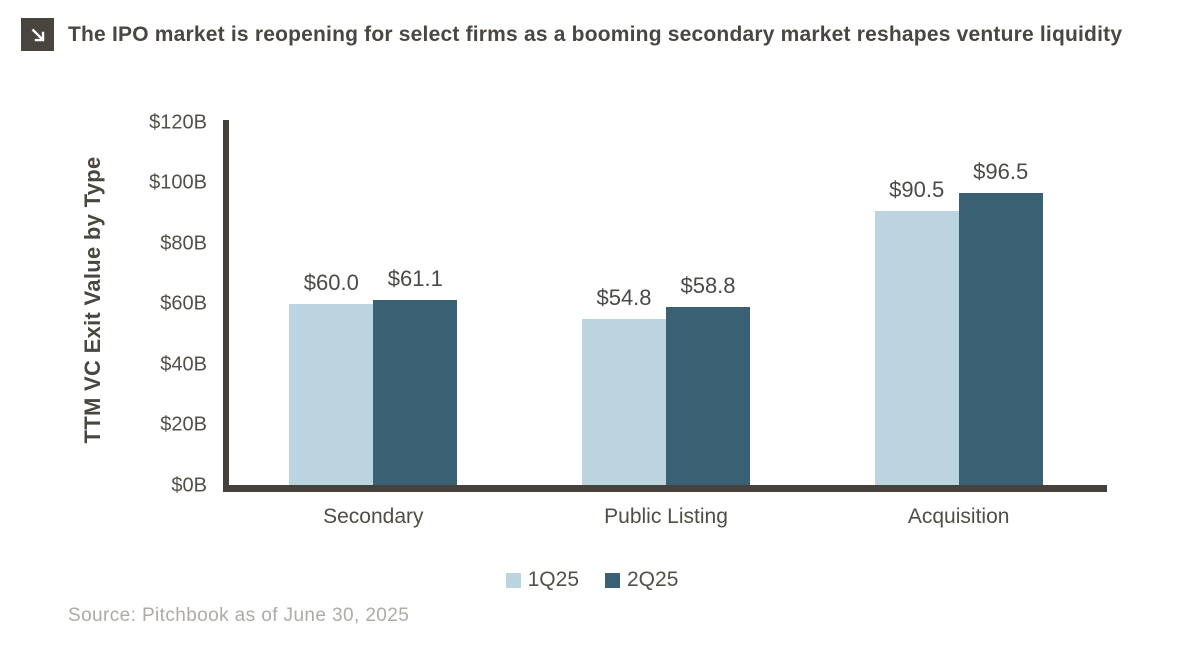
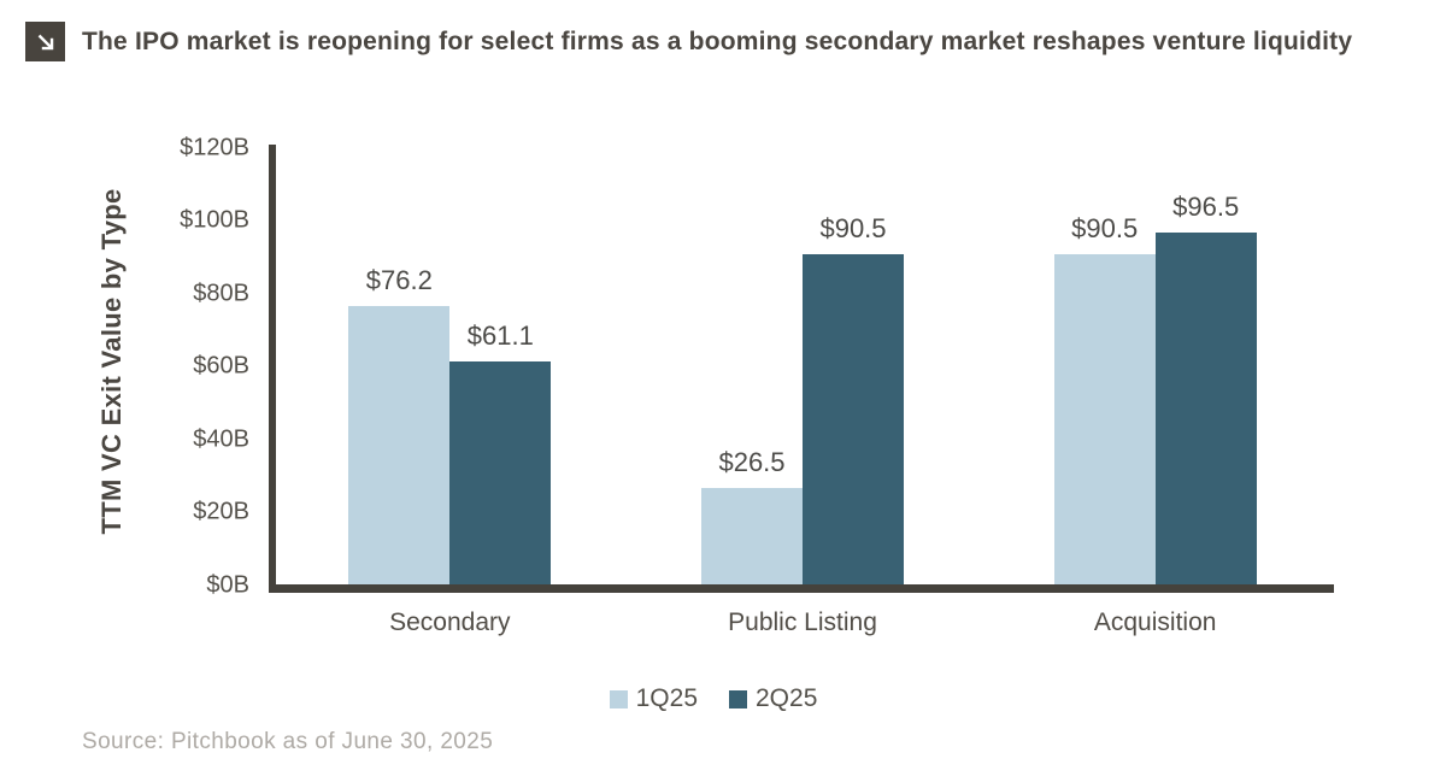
1Q25/Secondary: $60.0 -> $76.2
1Q25/Public Listing: $54.8 -> $26.5
2Q25/Public Listing: $58.8 -> $90.5
